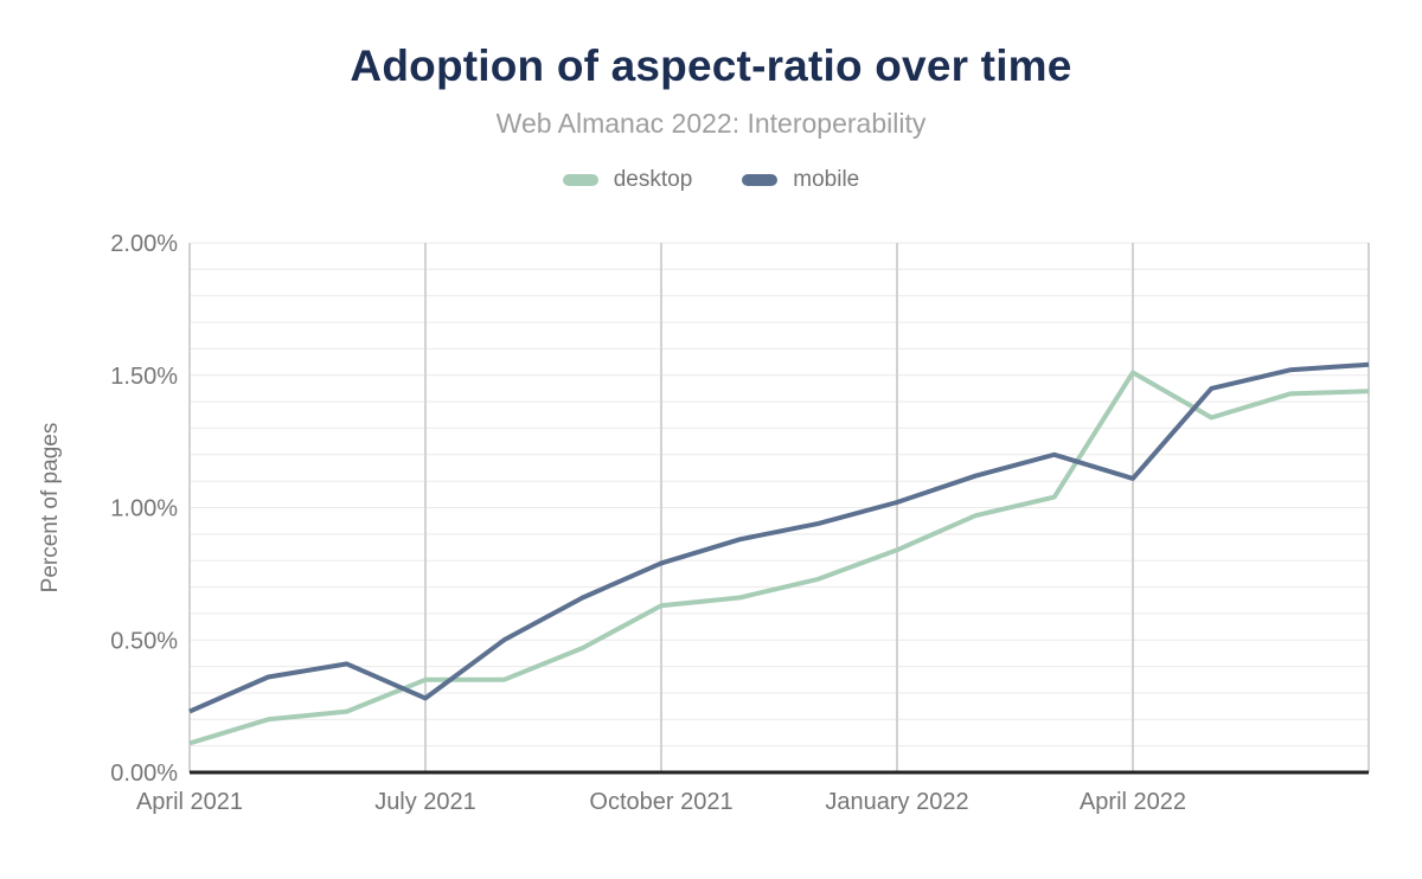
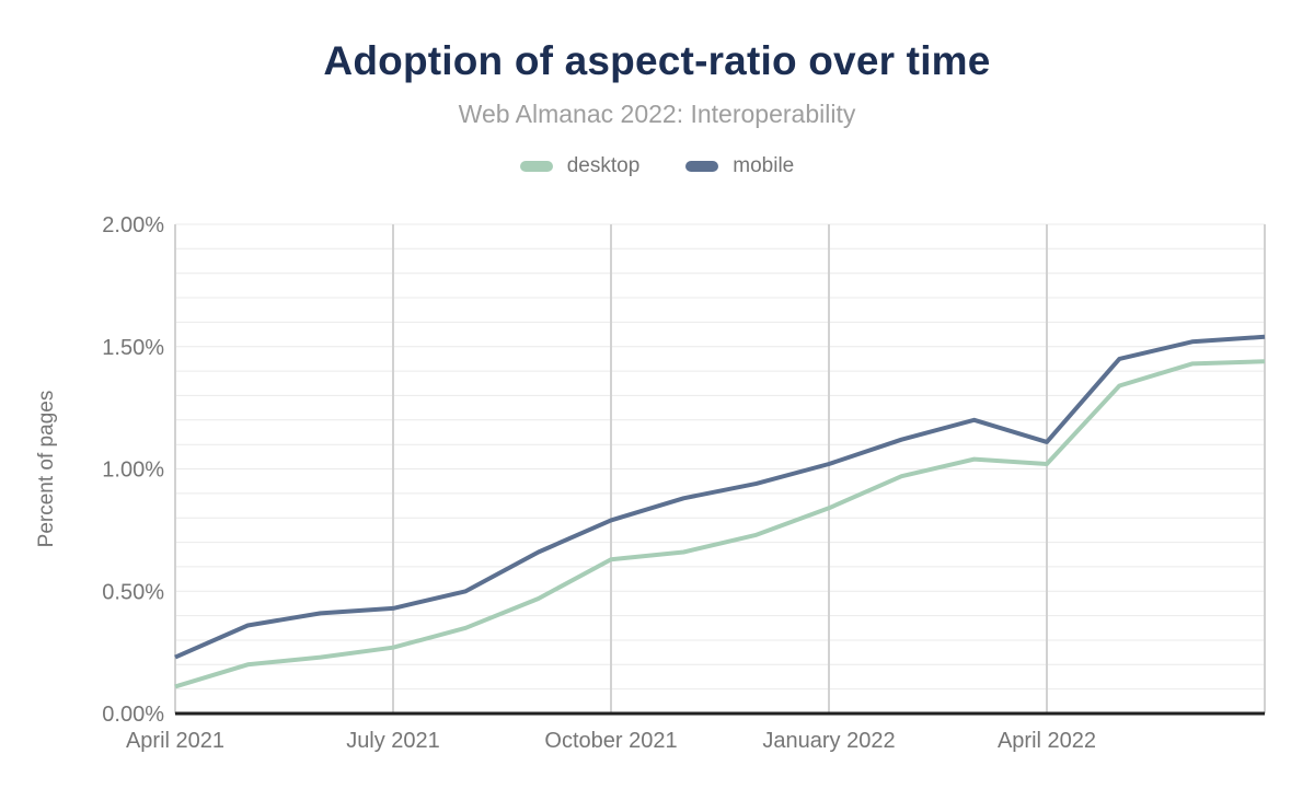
desktop/July 2021: 0.35% -> 0.27%
mobile/July 2021: 0.28% -> 0.43%
desktop/April 2022: 1.51% -> 1.02%
